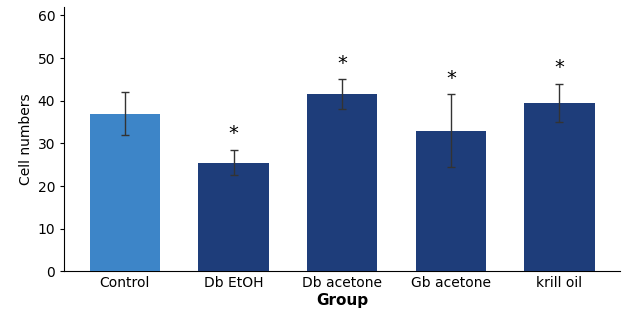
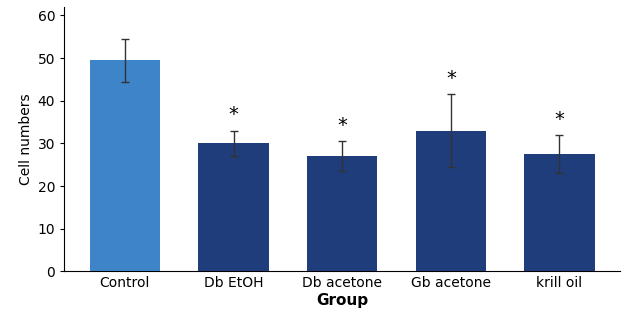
Control: 37.0 -> 49.5
Db EtOH: 25.5 -> 30.0
Db acetone: 41.5 -> 27.0
krill oil: 39.5 -> 27.5
